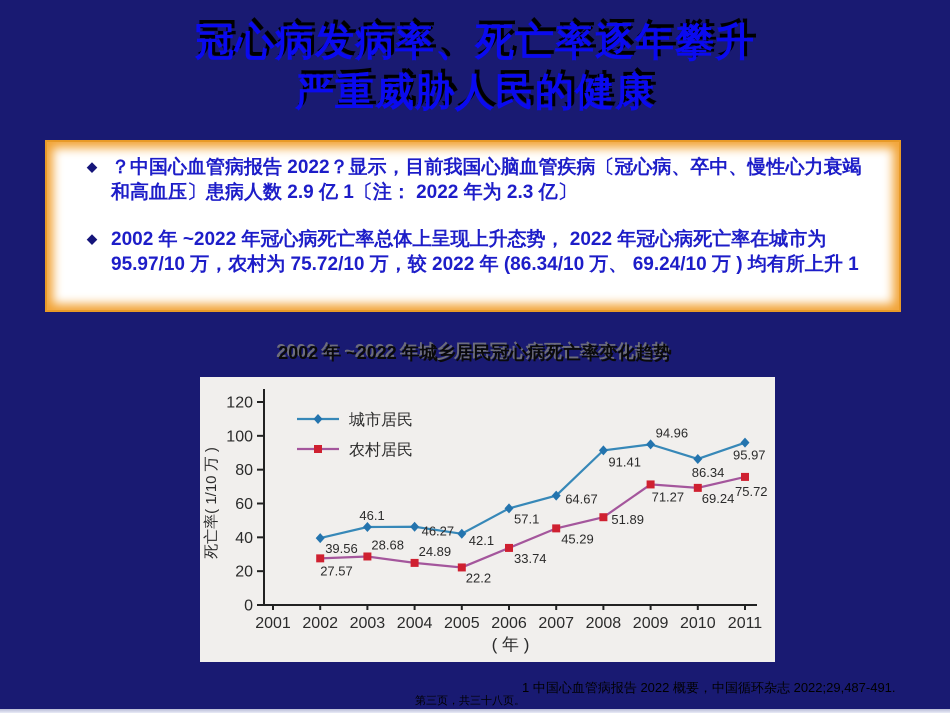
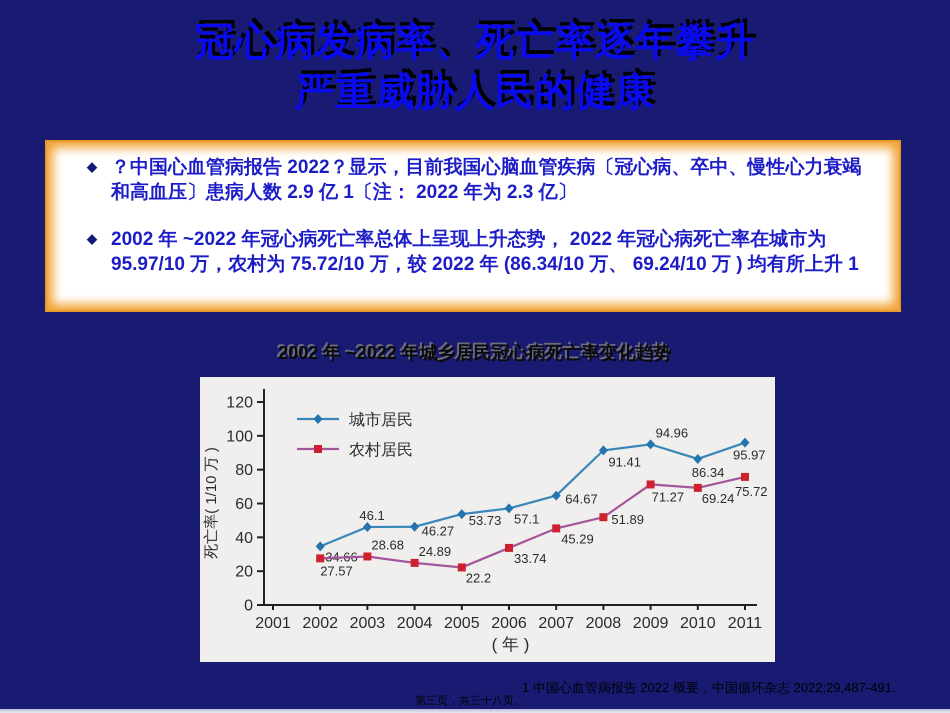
城市居民/2002: 39.56 -> 34.66
城市居民/2005: 42.1 -> 53.73
